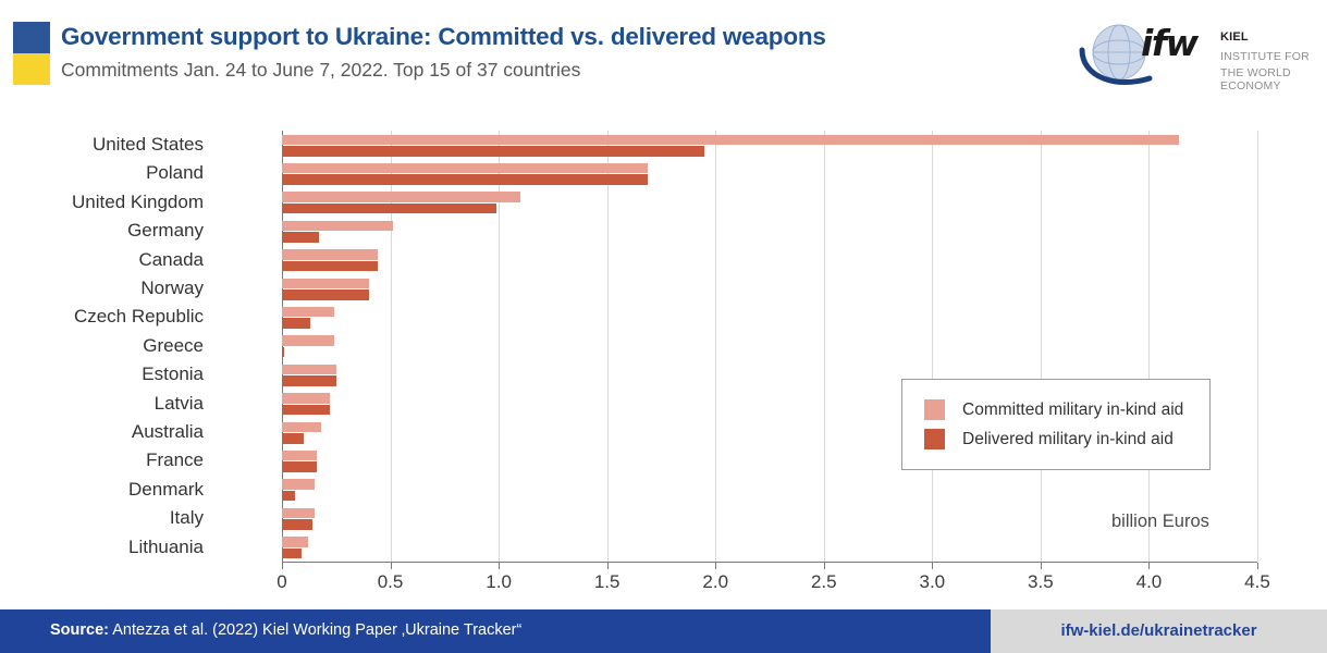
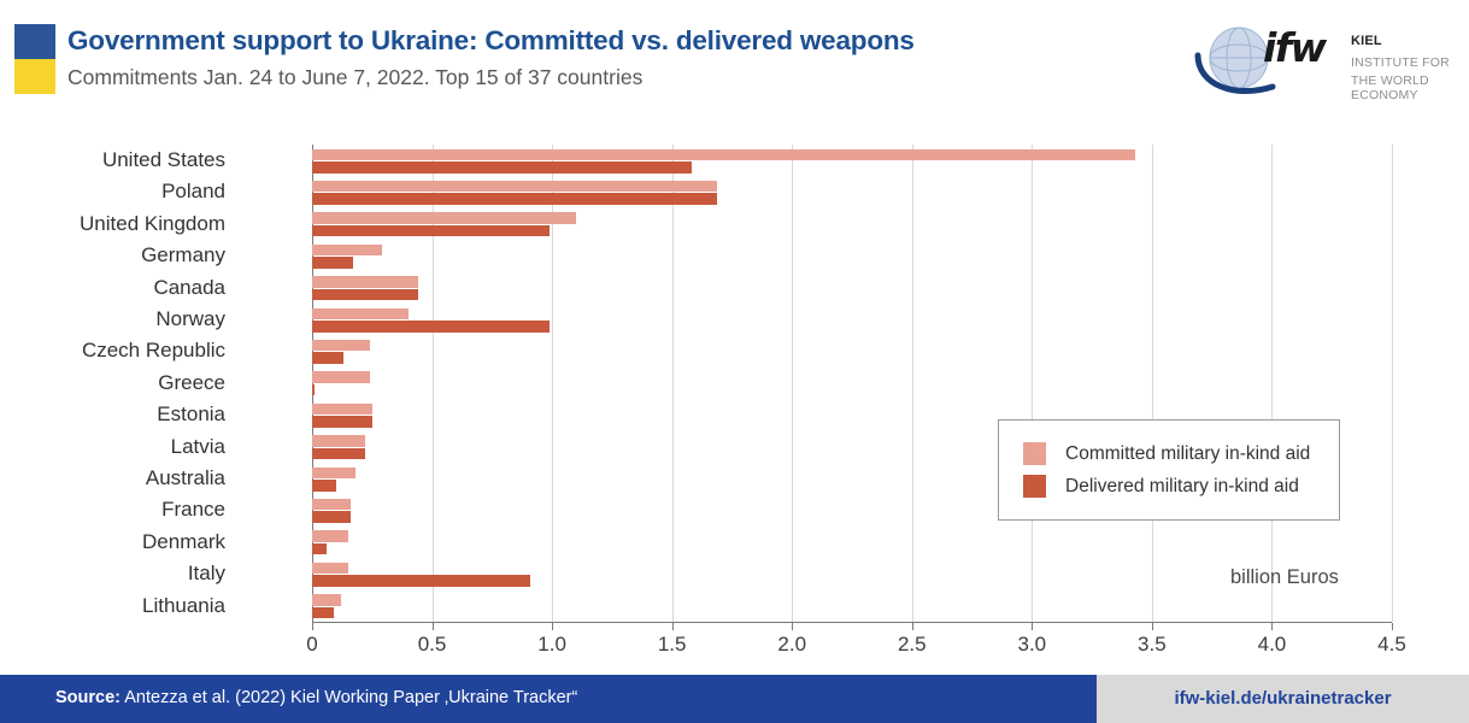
Committed military in-kind aid/United States: 4.14 -> 3.43
Delivered military in-kind aid/United States: 1.95 -> 1.58
Committed military in-kind aid/Germany: 0.51 -> 0.29
Delivered military in-kind aid/Norway: 0.40 -> 0.99
Delivered military in-kind aid/Italy: 0.14 -> 0.91
